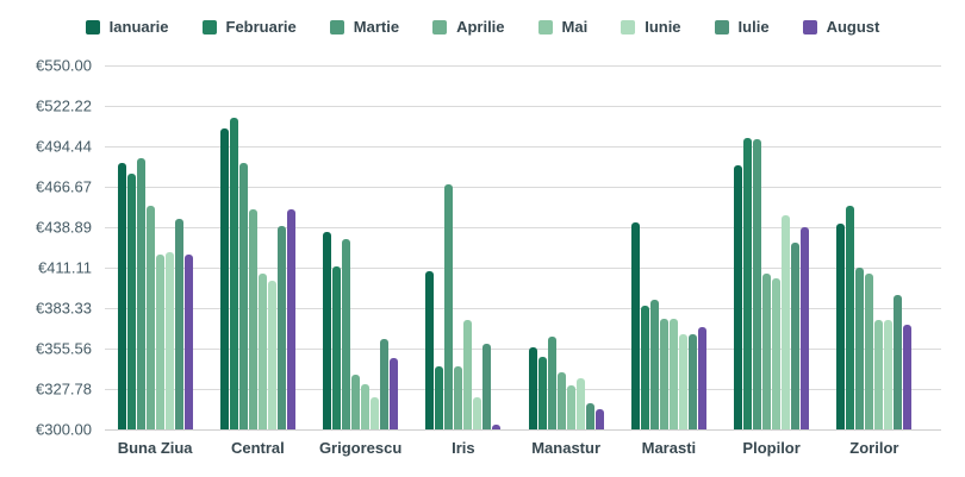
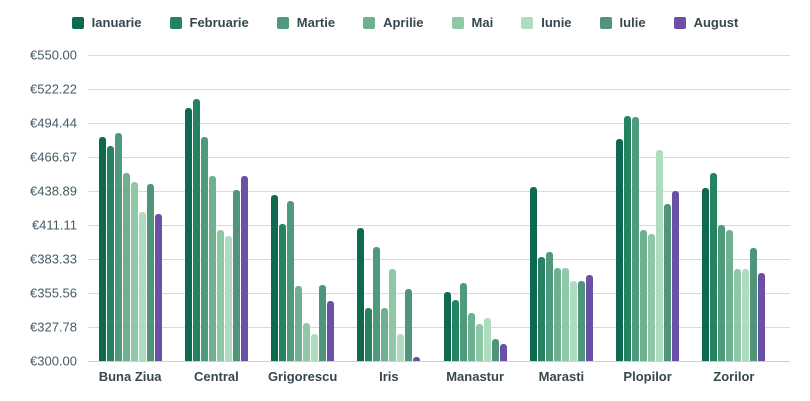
Mai/Buna Ziua: €420 -> €446
Aprilie/Grigorescu: €338 -> €361
Martie/Iris: €468 -> €393
Iunie/Plopilor: €447 -> €472
